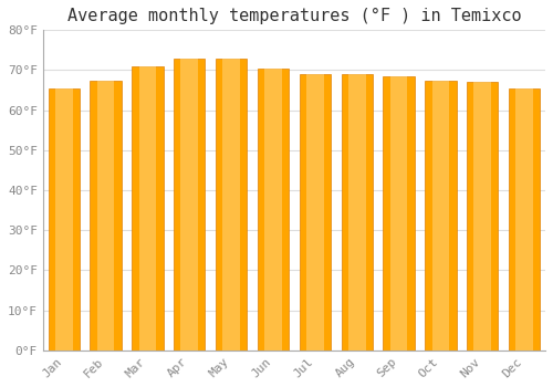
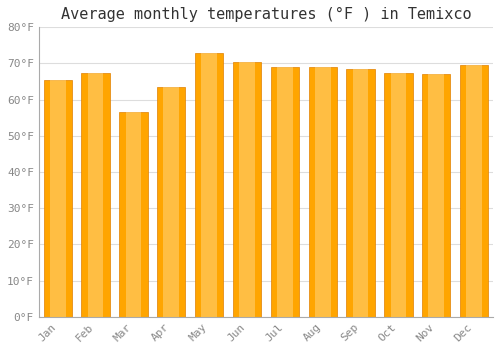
Mar: 71.0°F -> 56.5°F
Apr: 73.0°F -> 63.5°F
Dec: 65.5°F -> 69.5°F
